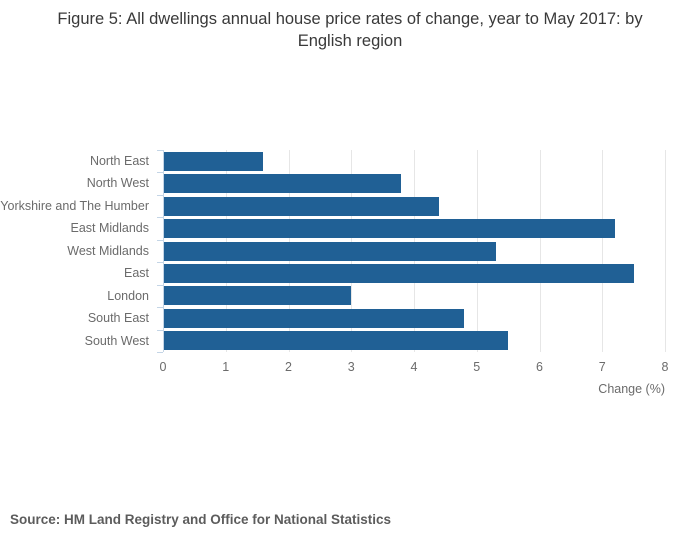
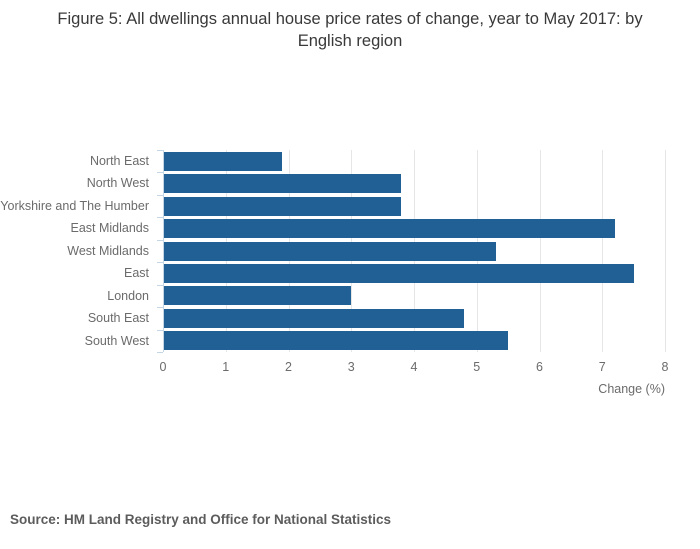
North East: 1.6 -> 1.9
Yorkshire and The Humber: 4.4 -> 3.8
